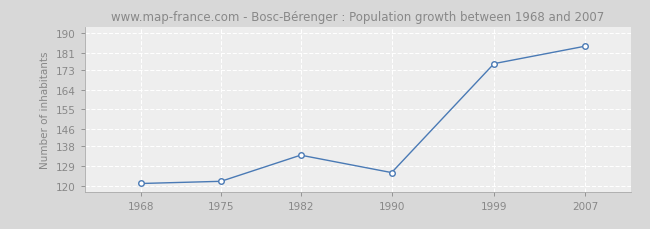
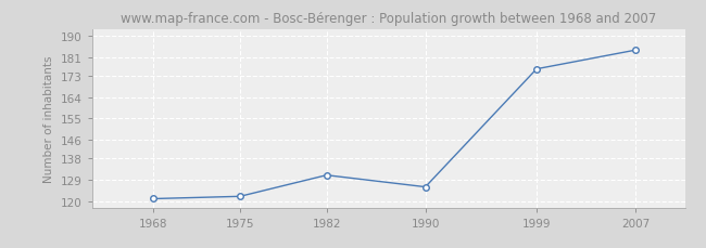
1982: 134 -> 131
